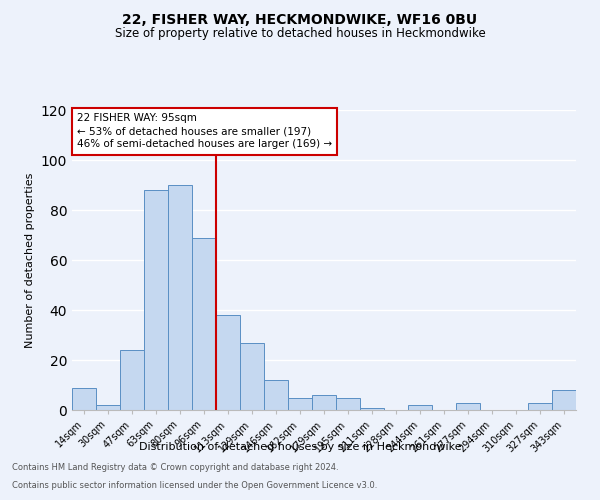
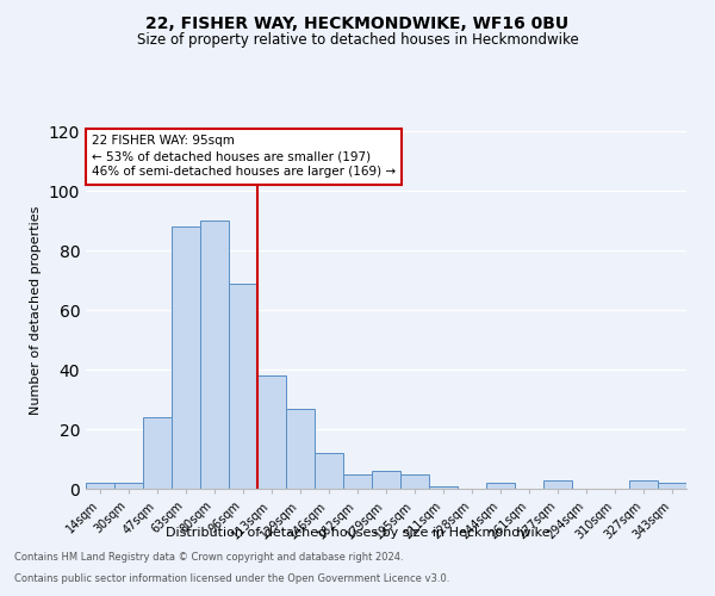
14sqm: 9 -> 2
343sqm: 8 -> 2
